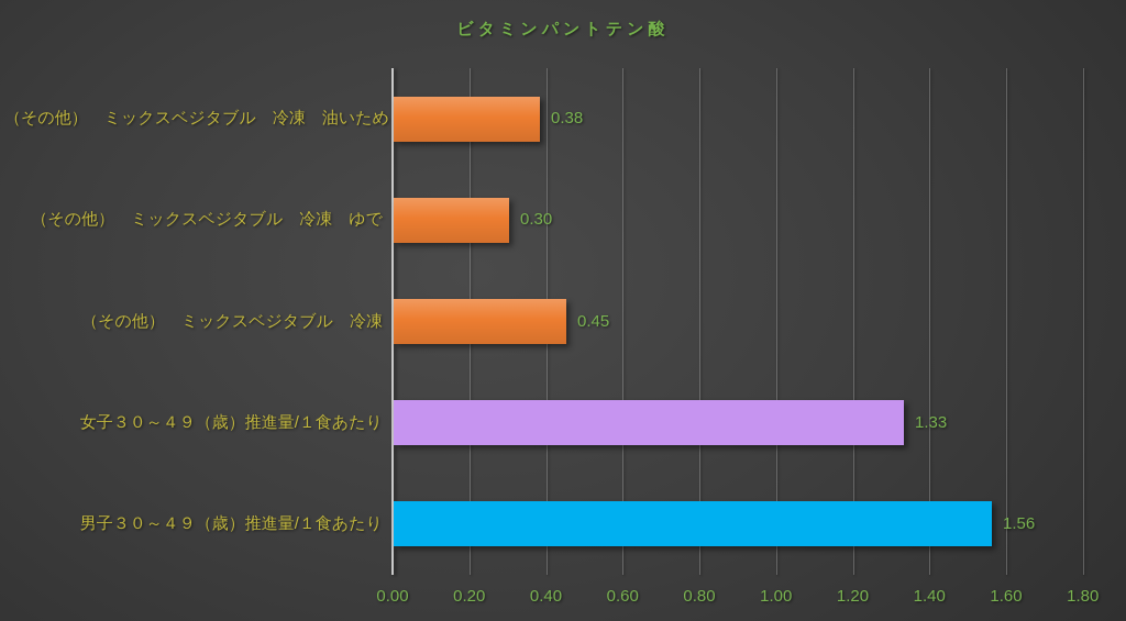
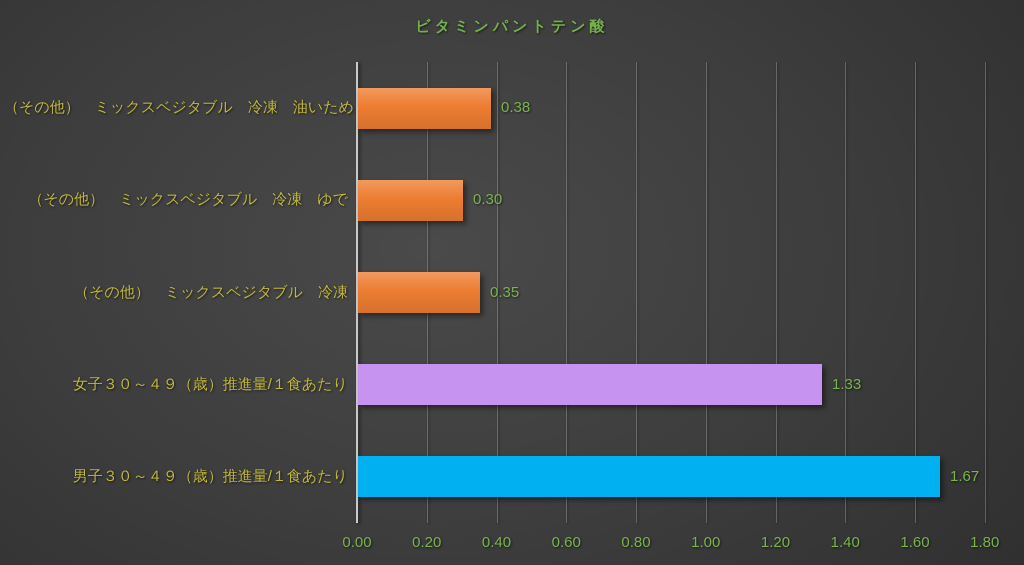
（その他） ミックスベジタブル 冷凍: 0.45 -> 0.35
男子３０～４９（歳）推進量/１食あたり: 1.56 -> 1.67
